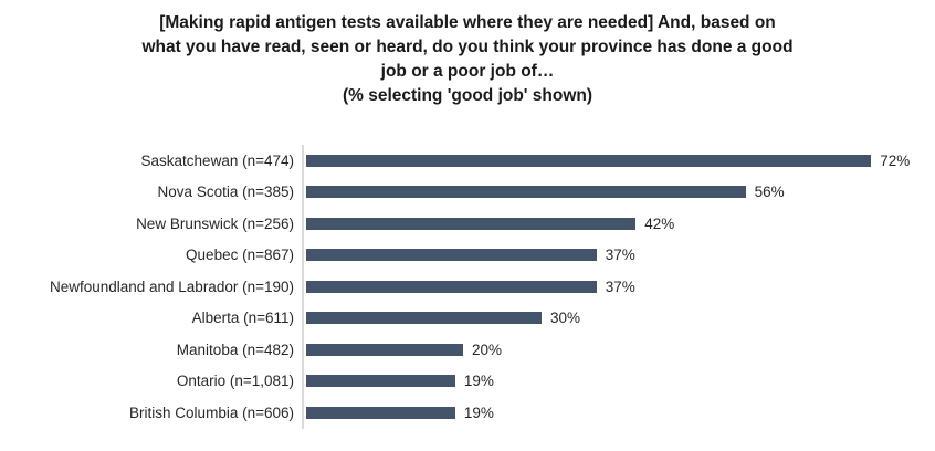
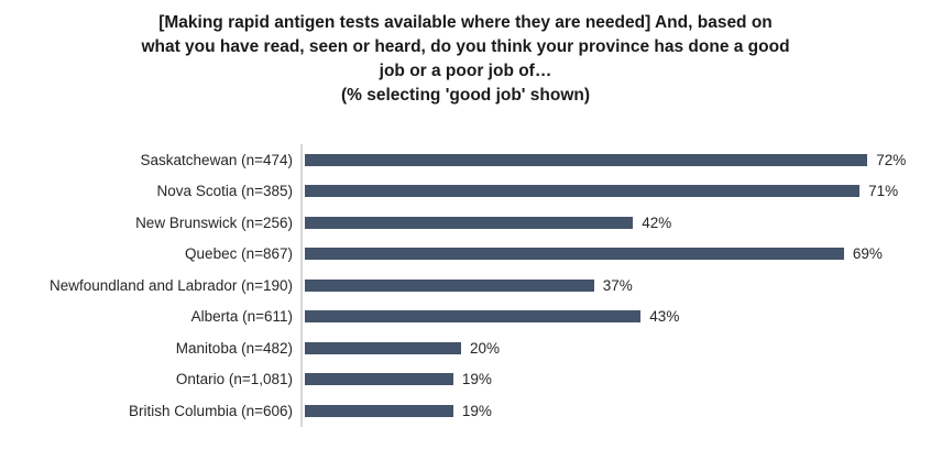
Nova Scotia (n=385): 56% -> 71%
Quebec (n=867): 37% -> 69%
Alberta (n=611): 30% -> 43%
